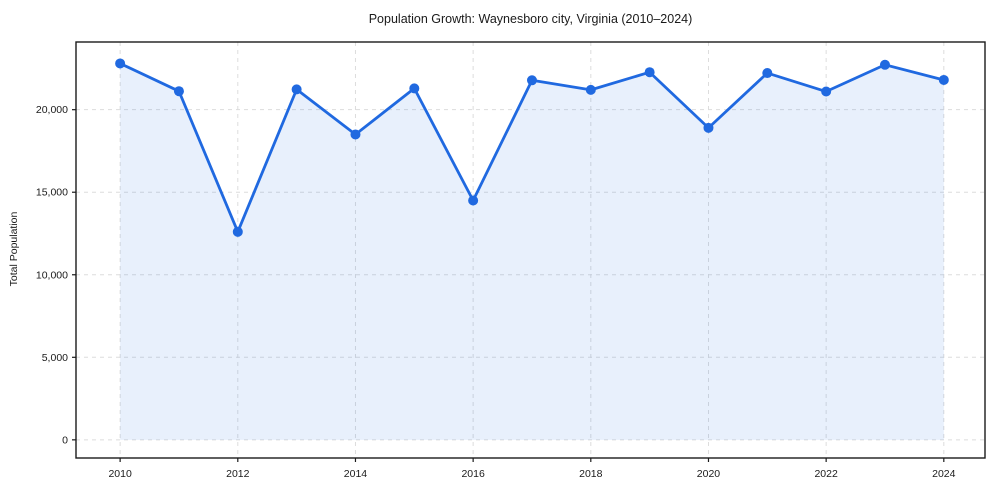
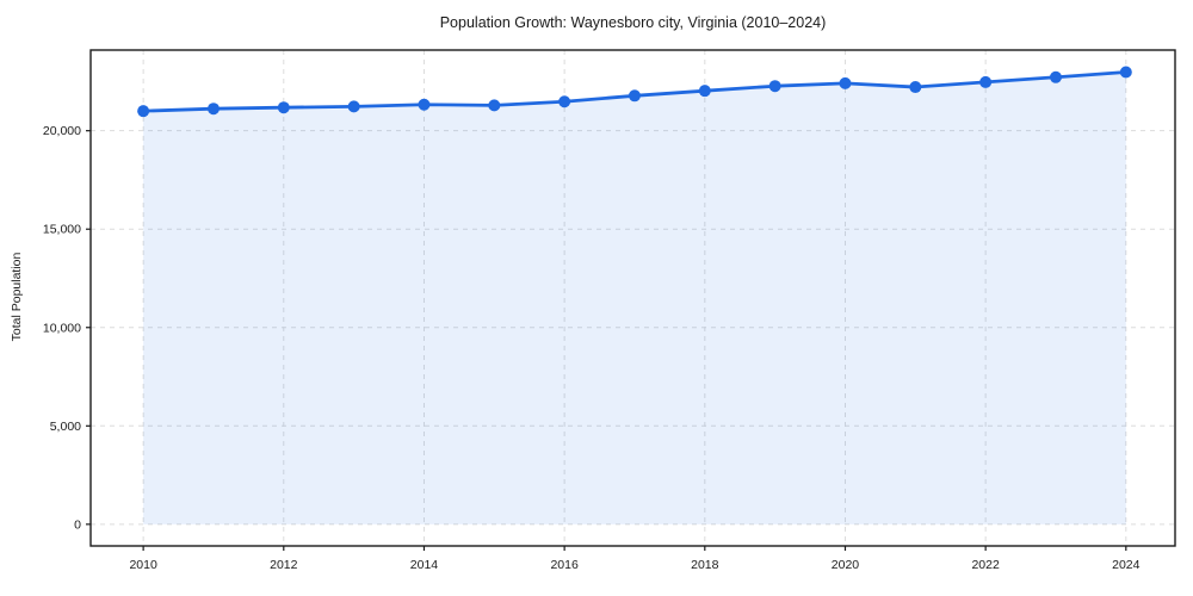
2010: 22800 -> 21000
2012: 12600 -> 21200
2014: 18500 -> 21300
2016: 14500 -> 21500
2018: 21200 -> 22000
2020: 18900 -> 22400
2022: 21100 -> 22500
2024: 21800 -> 23000
